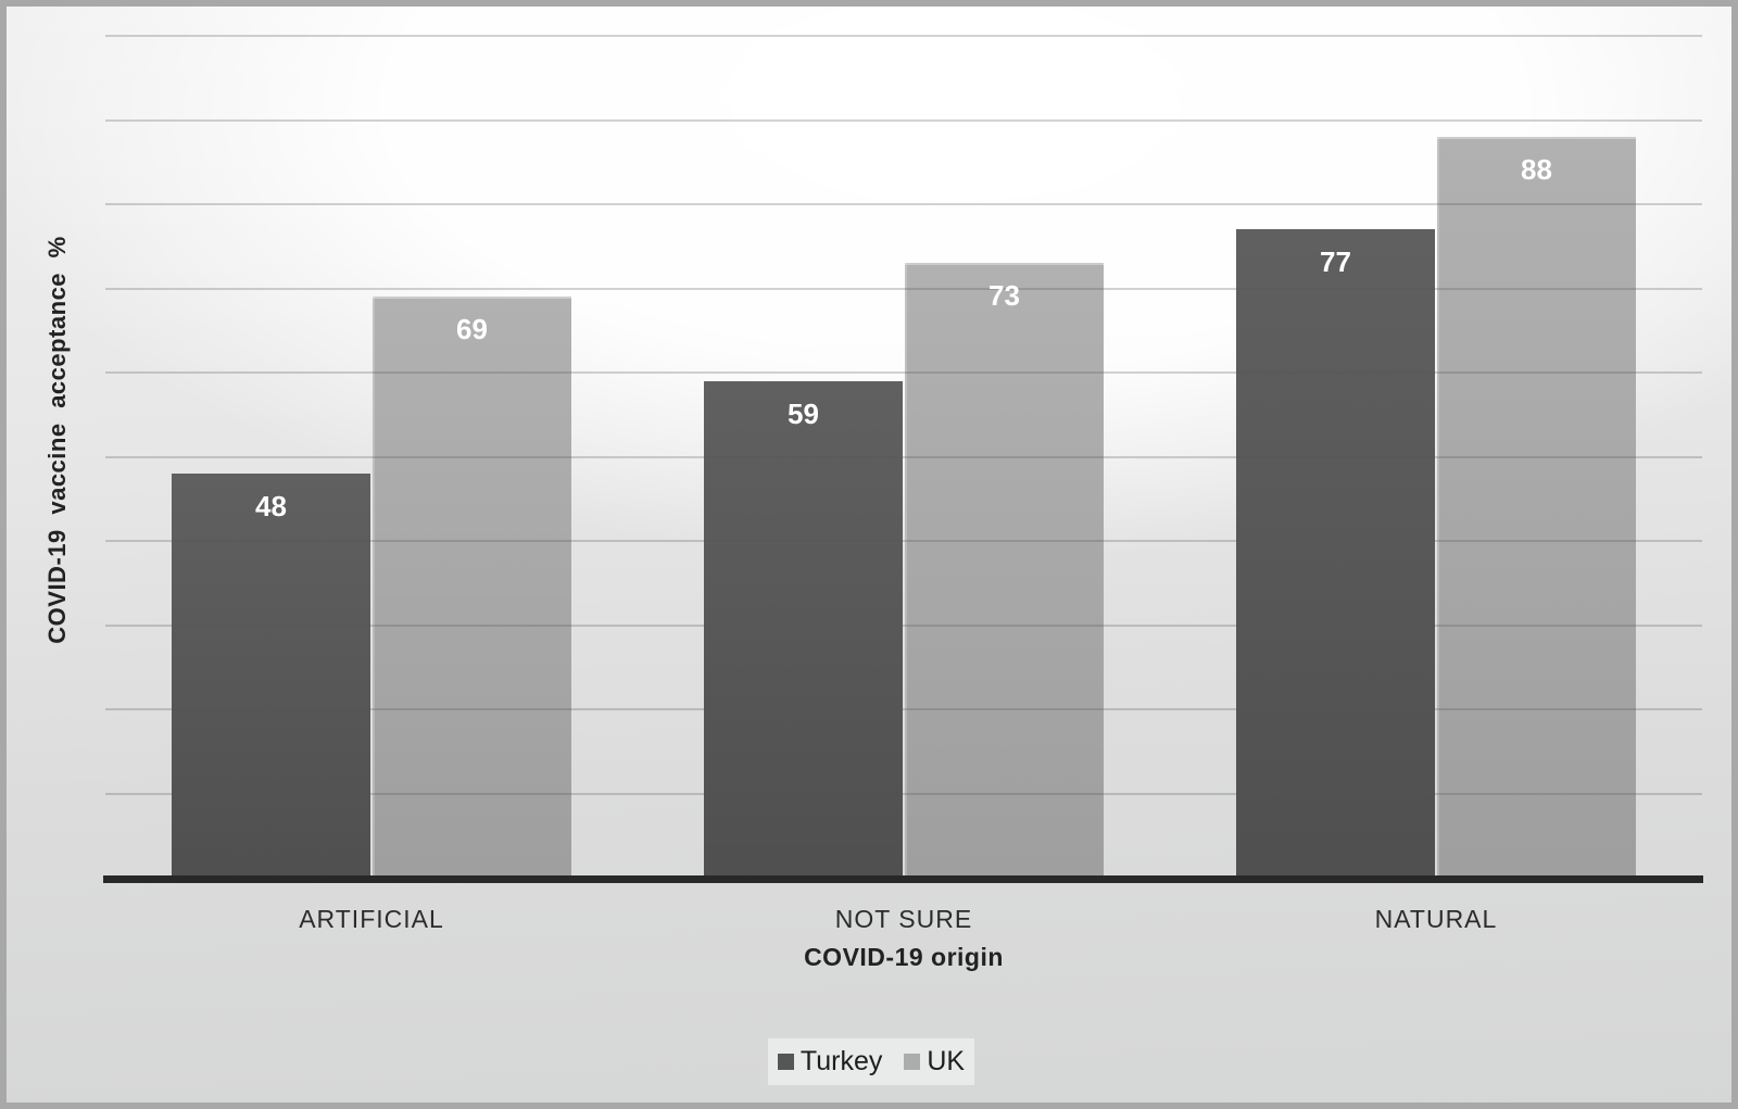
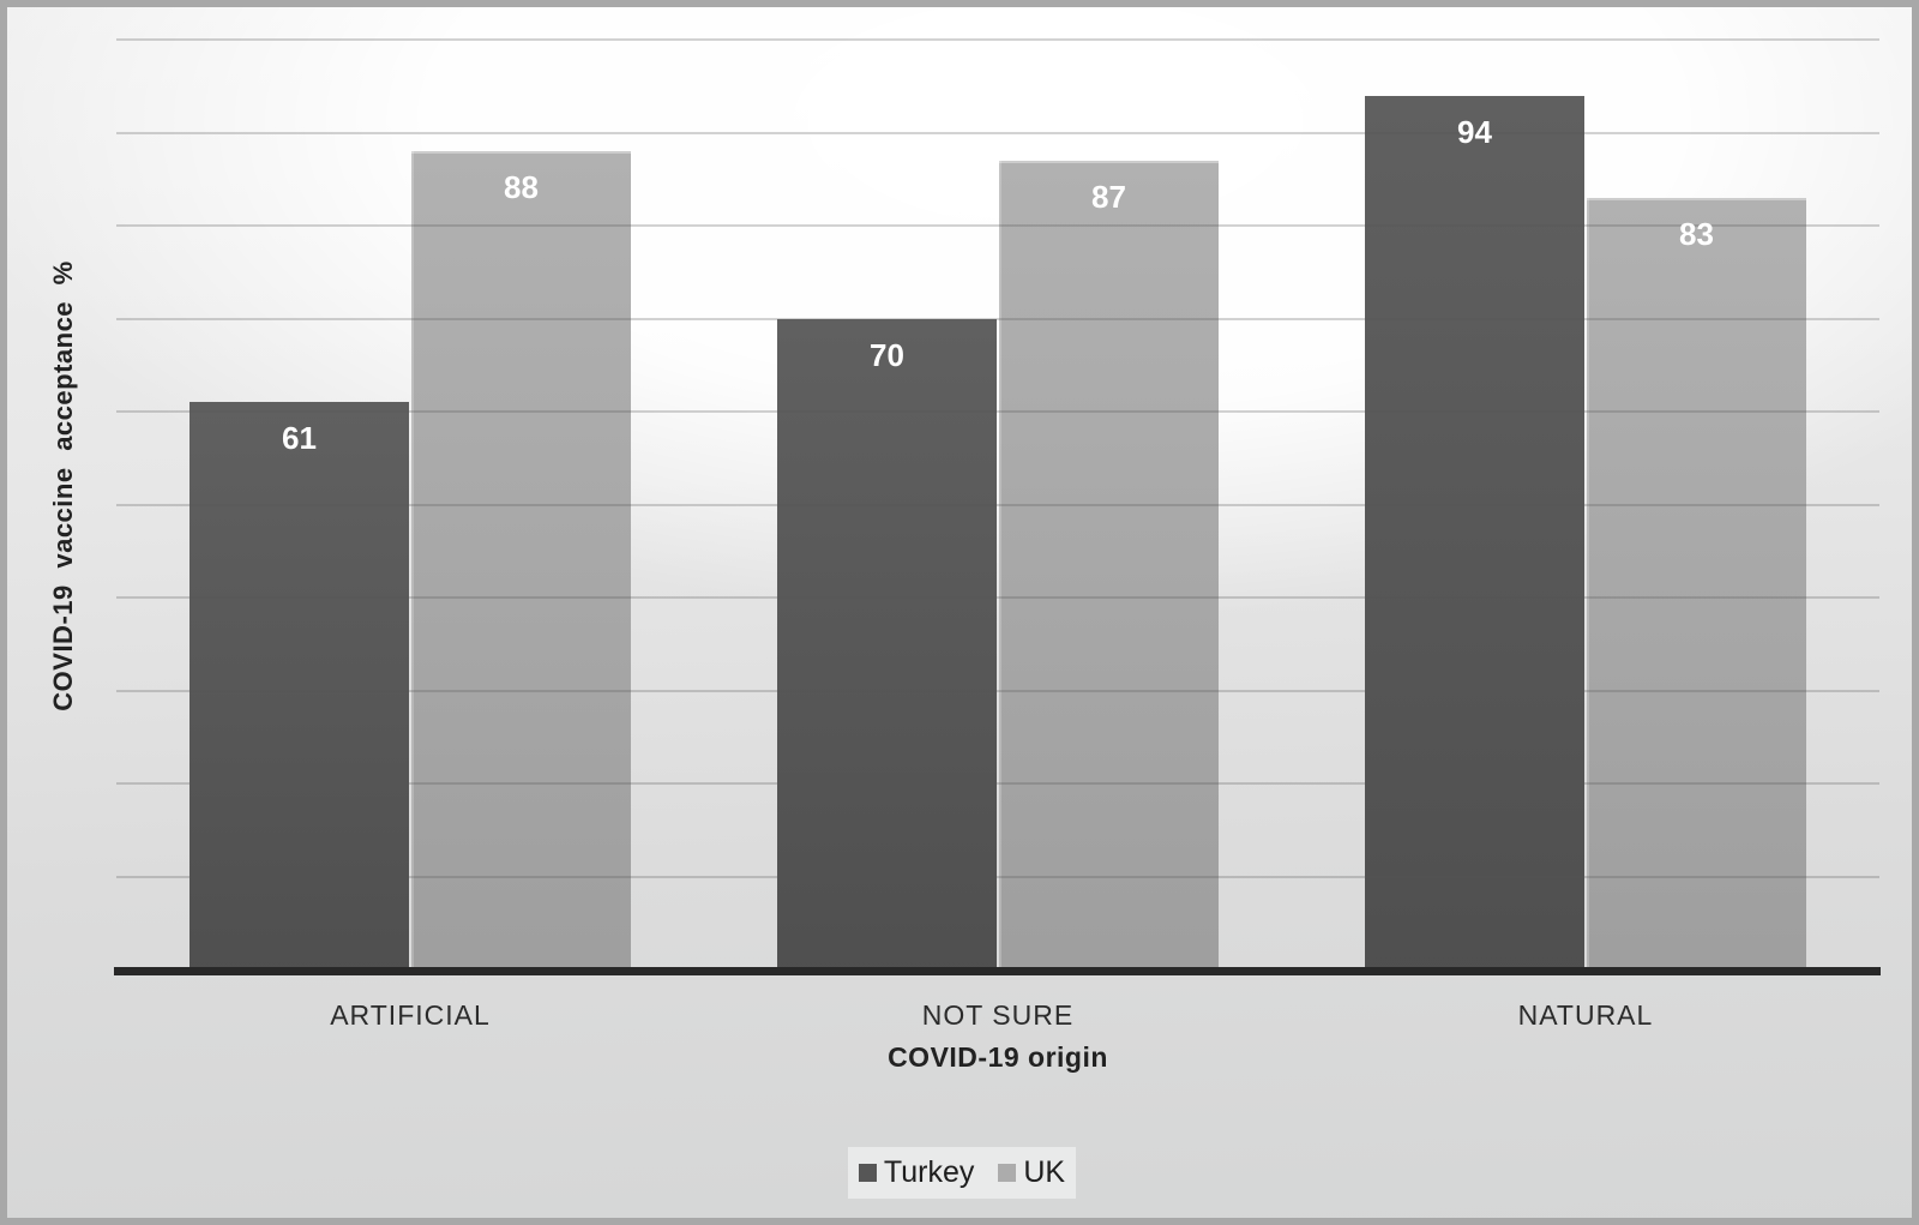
Turkey/ARTIFICIAL: 48 -> 61
UK/ARTIFICIAL: 69 -> 88
Turkey/NOT SURE: 59 -> 70
UK/NOT SURE: 73 -> 87
Turkey/NATURAL: 77 -> 94
UK/NATURAL: 88 -> 83
